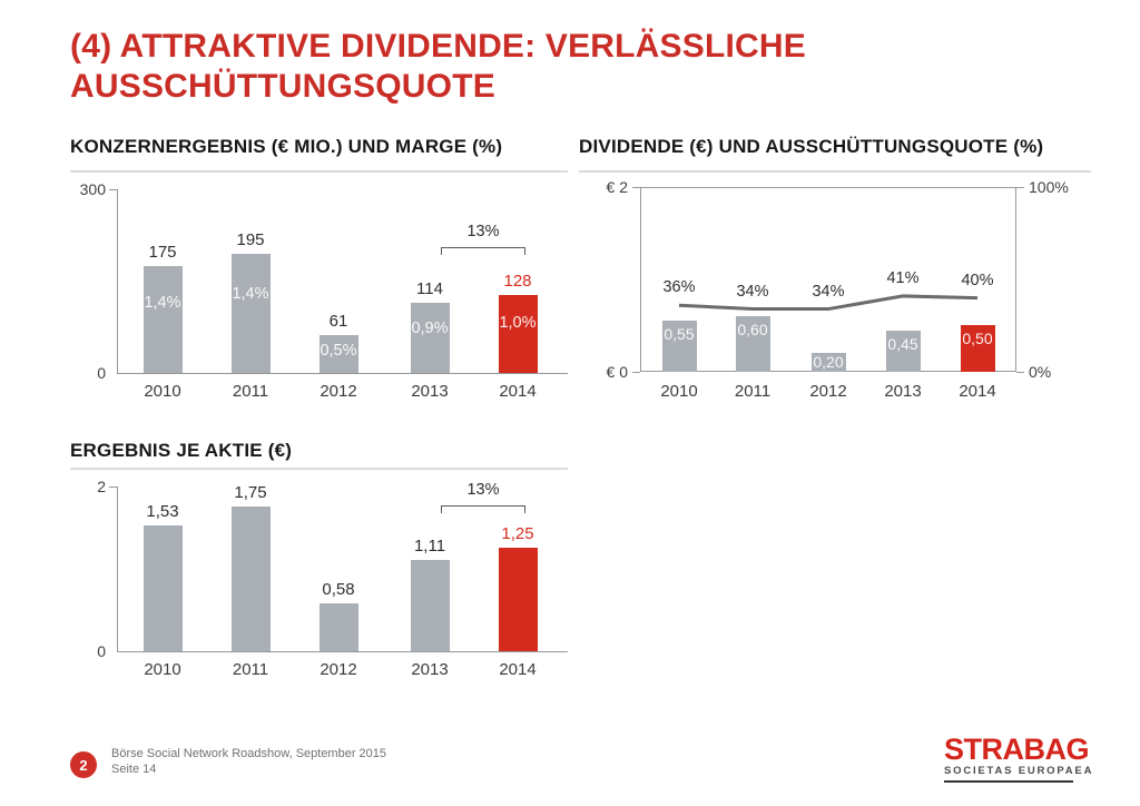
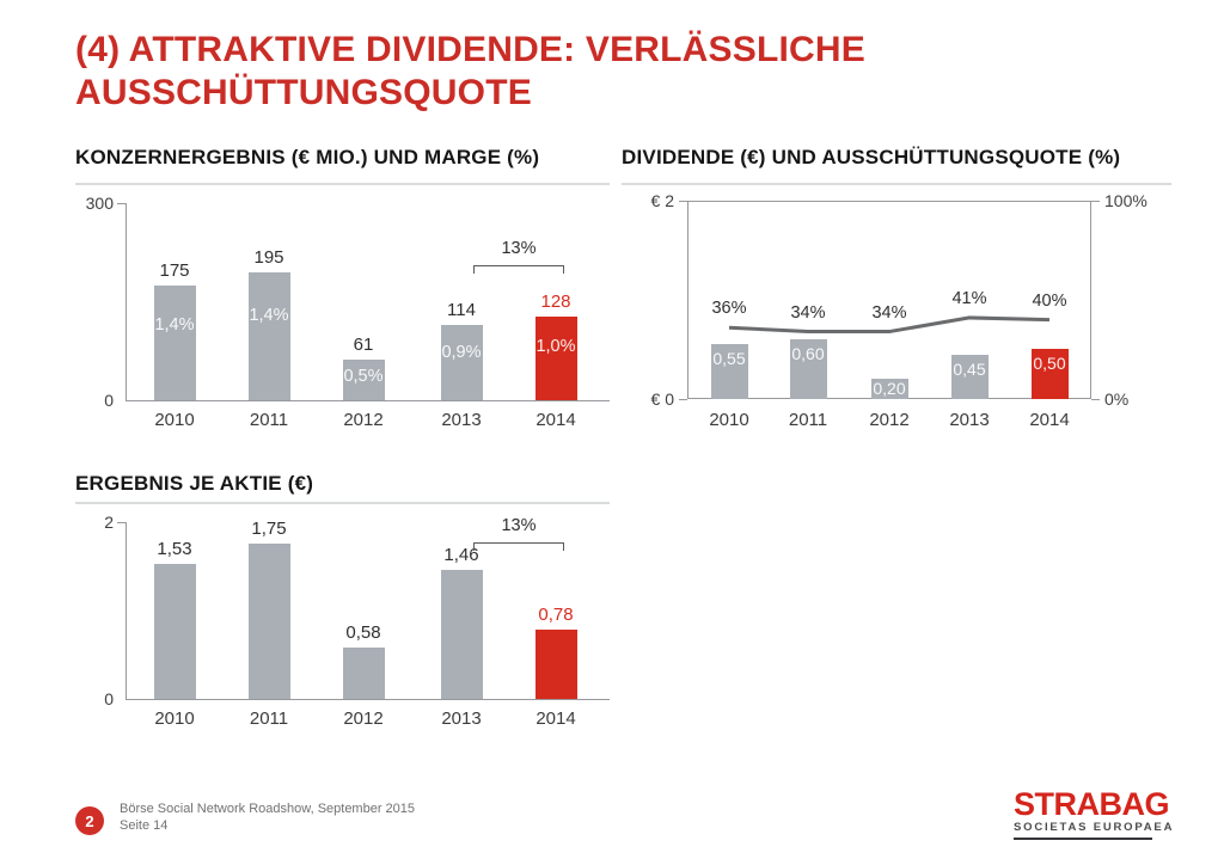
ERGEBNIS JE AKTIE (€)/2013: 1,11 -> 1,46
ERGEBNIS JE AKTIE (€)/2014: 1,25 -> 0,78
